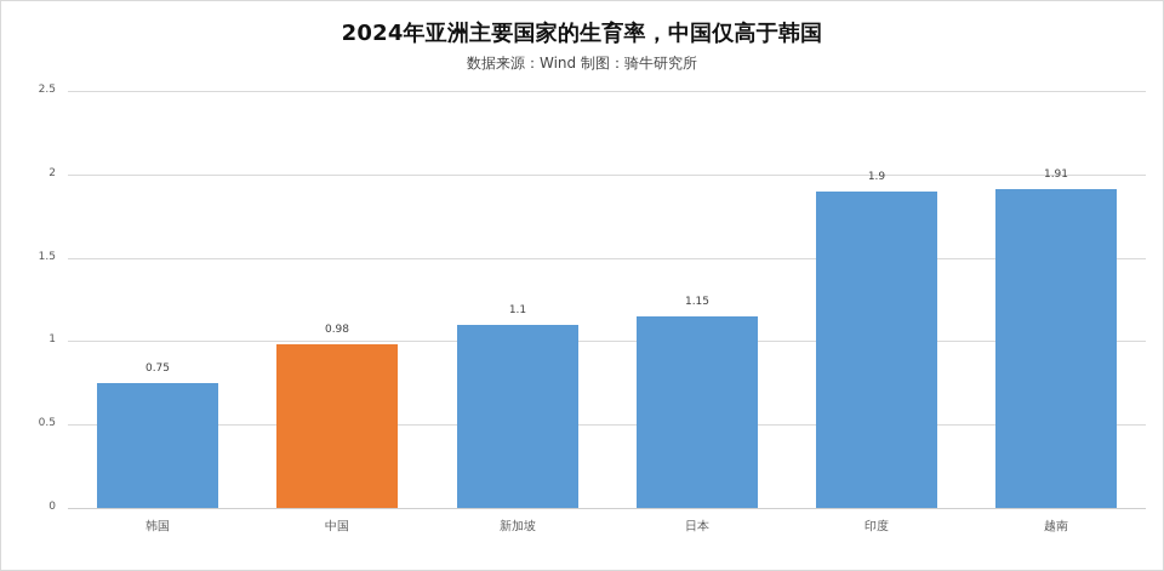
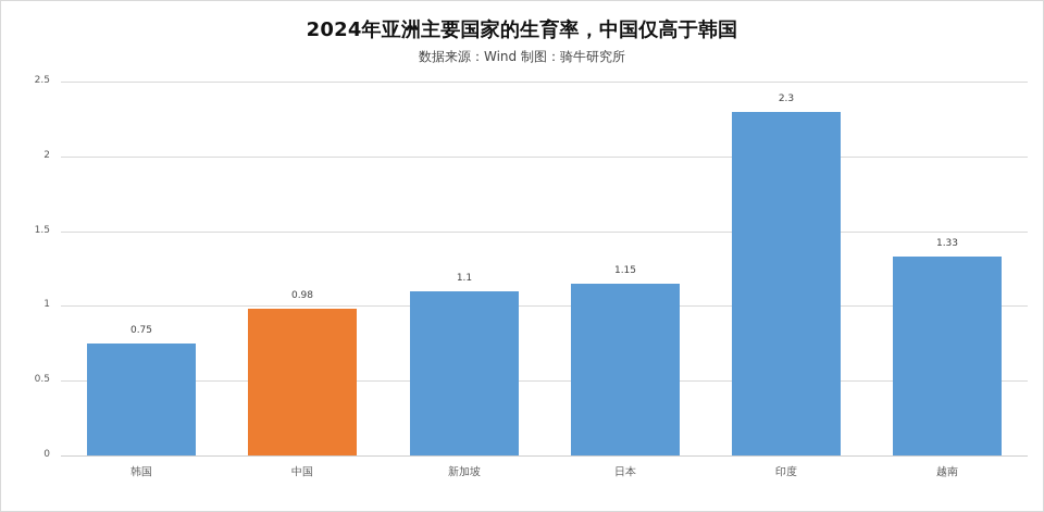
印度: 1.9 -> 2.3
越南: 1.91 -> 1.33
